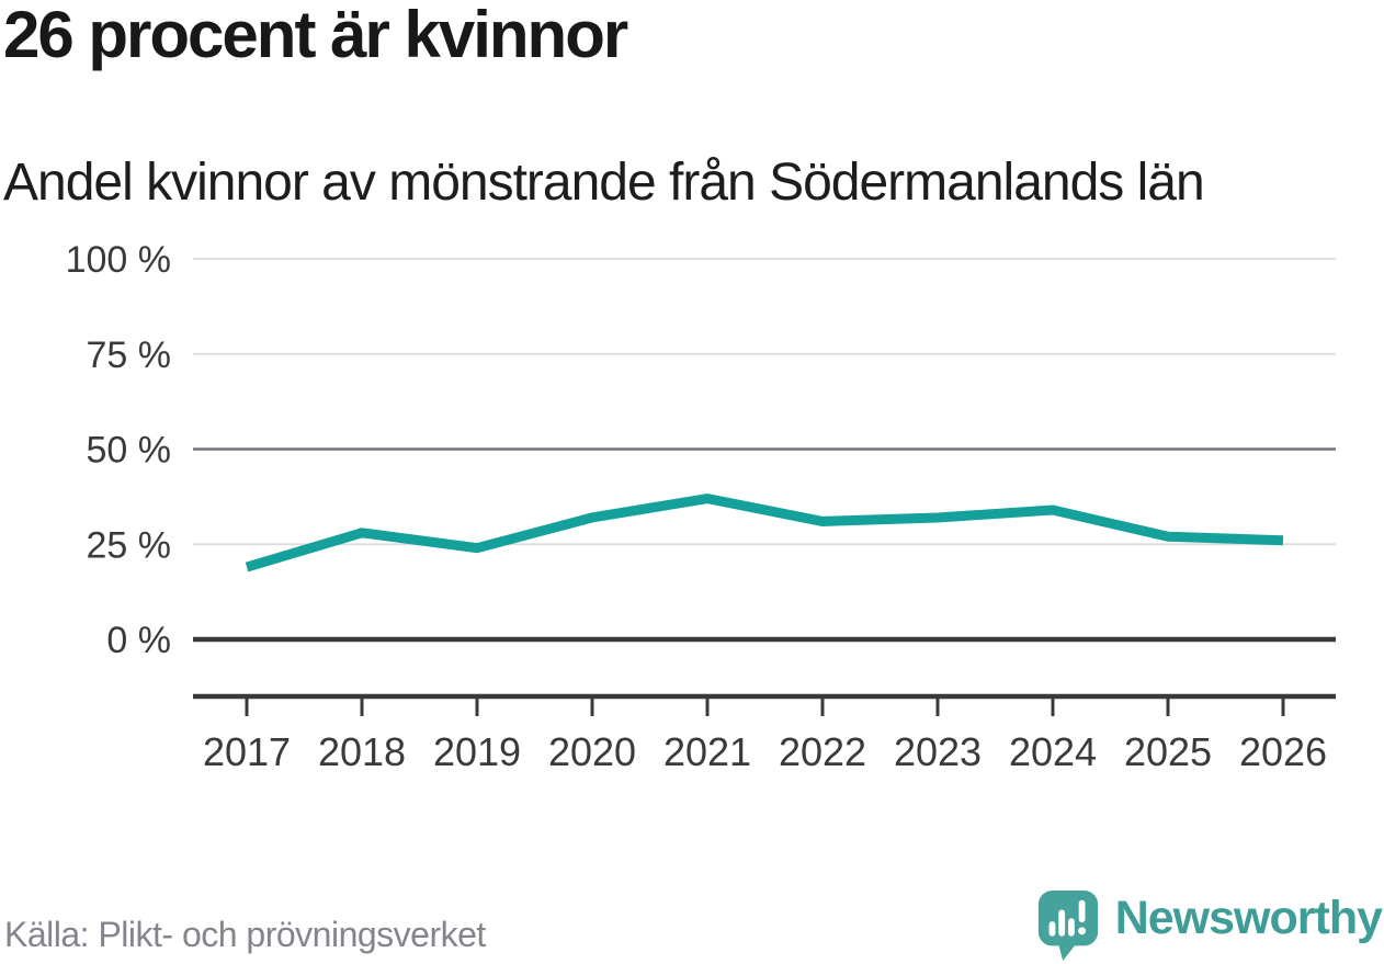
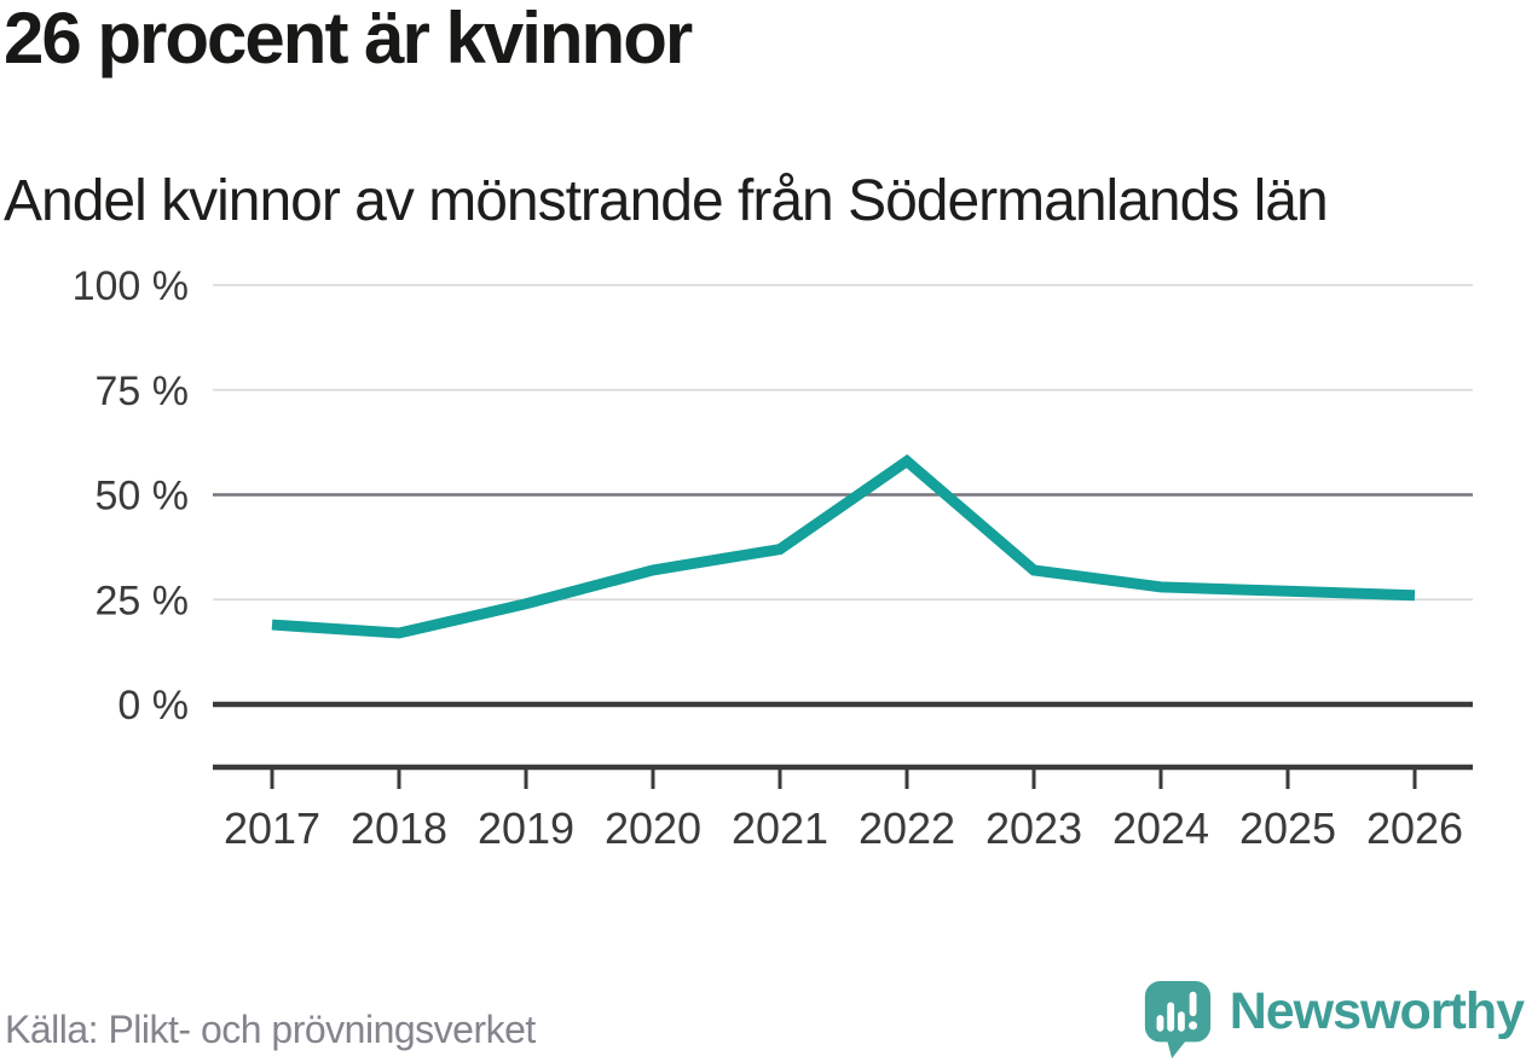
2018: 28% -> 17%
2022: 31% -> 58%
2024: 34% -> 28%
